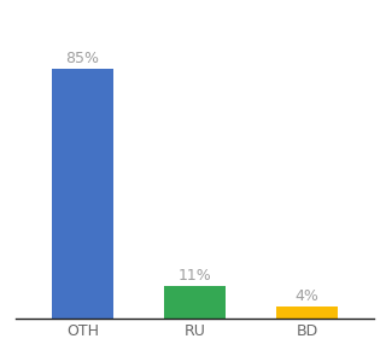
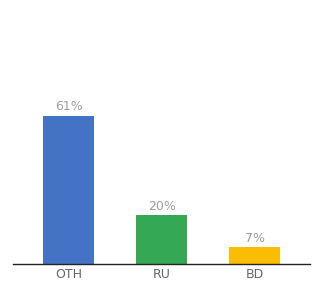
OTH: 85% -> 61%
RU: 11% -> 20%
BD: 4% -> 7%
